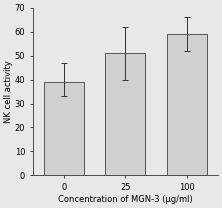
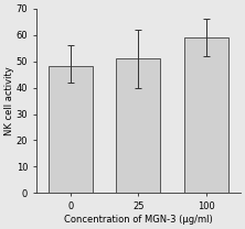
0: 39 -> 48
